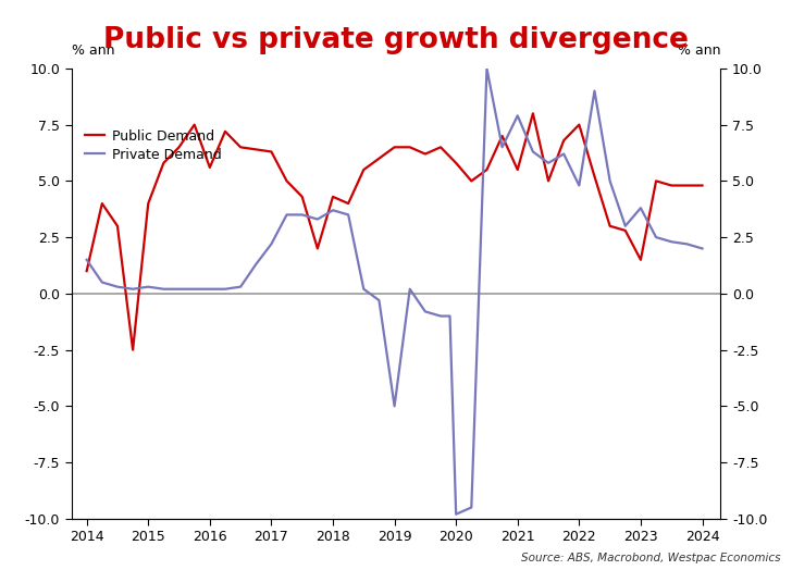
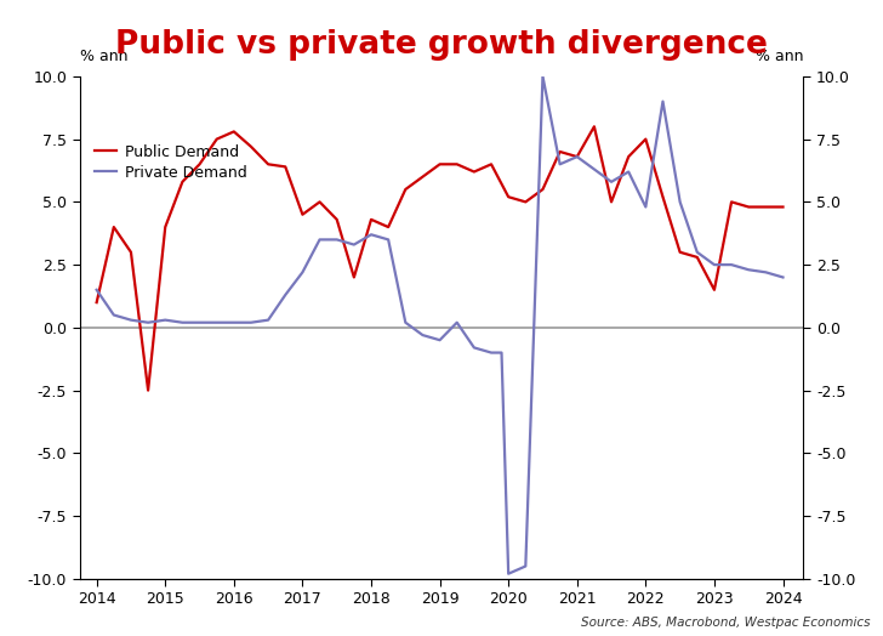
Public Demand/2016: 5.6 -> 7.8
Public Demand/2017: 6.3 -> 4.5
Private Demand/2019: -5.0 -> -0.5
Public Demand/2020: 5.8 -> 5.2
Public Demand/2021: 5.5 -> 6.8
Private Demand/2021: 7.9 -> 6.8
Private Demand/2023: 3.8 -> 2.5
